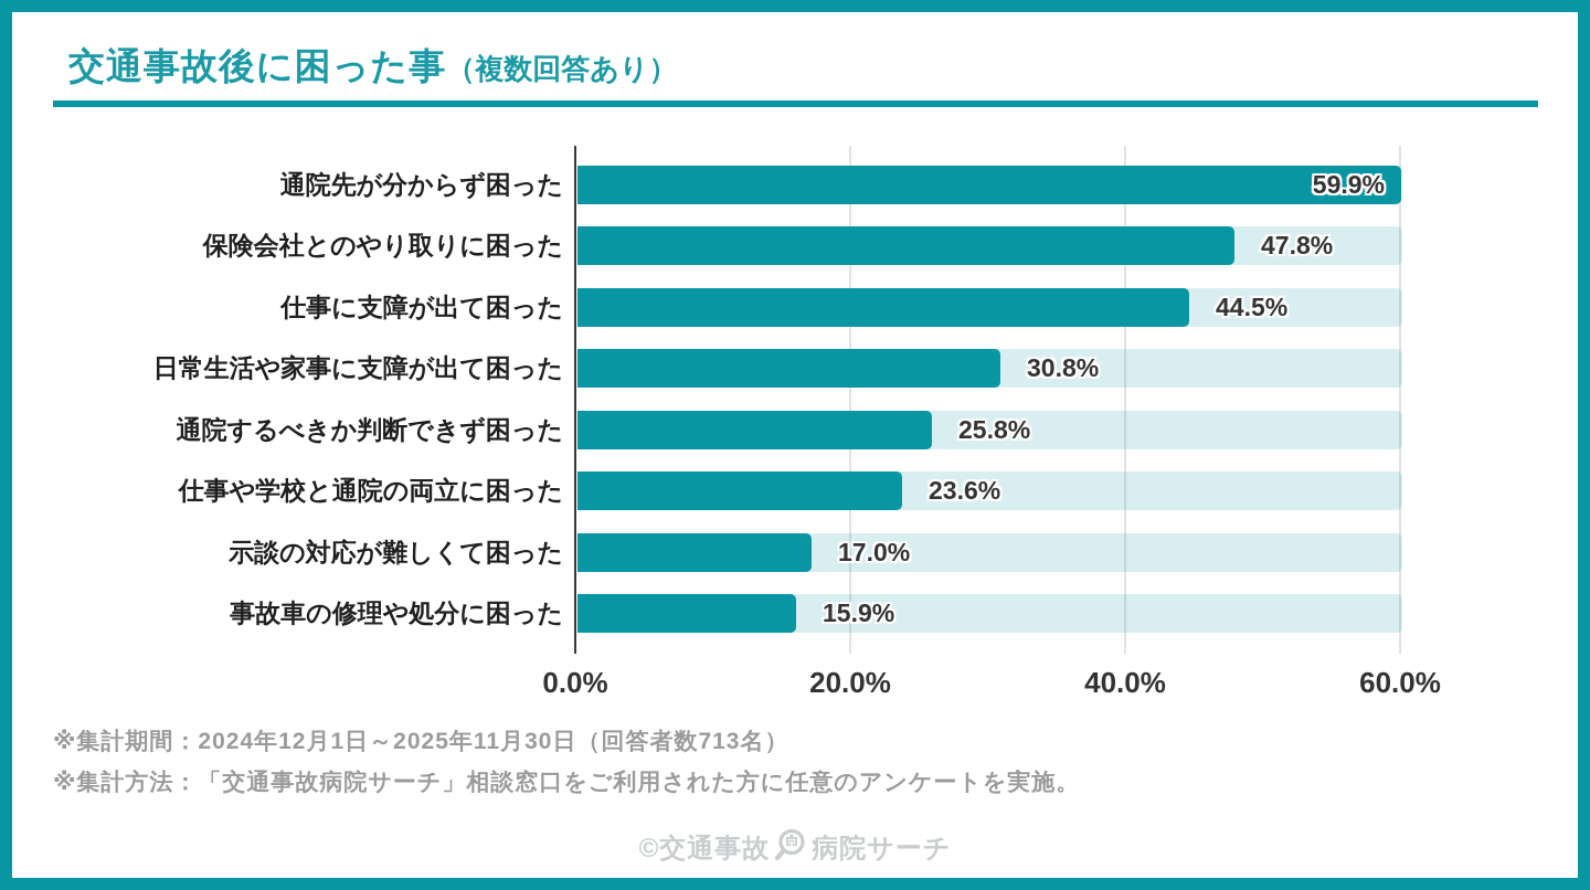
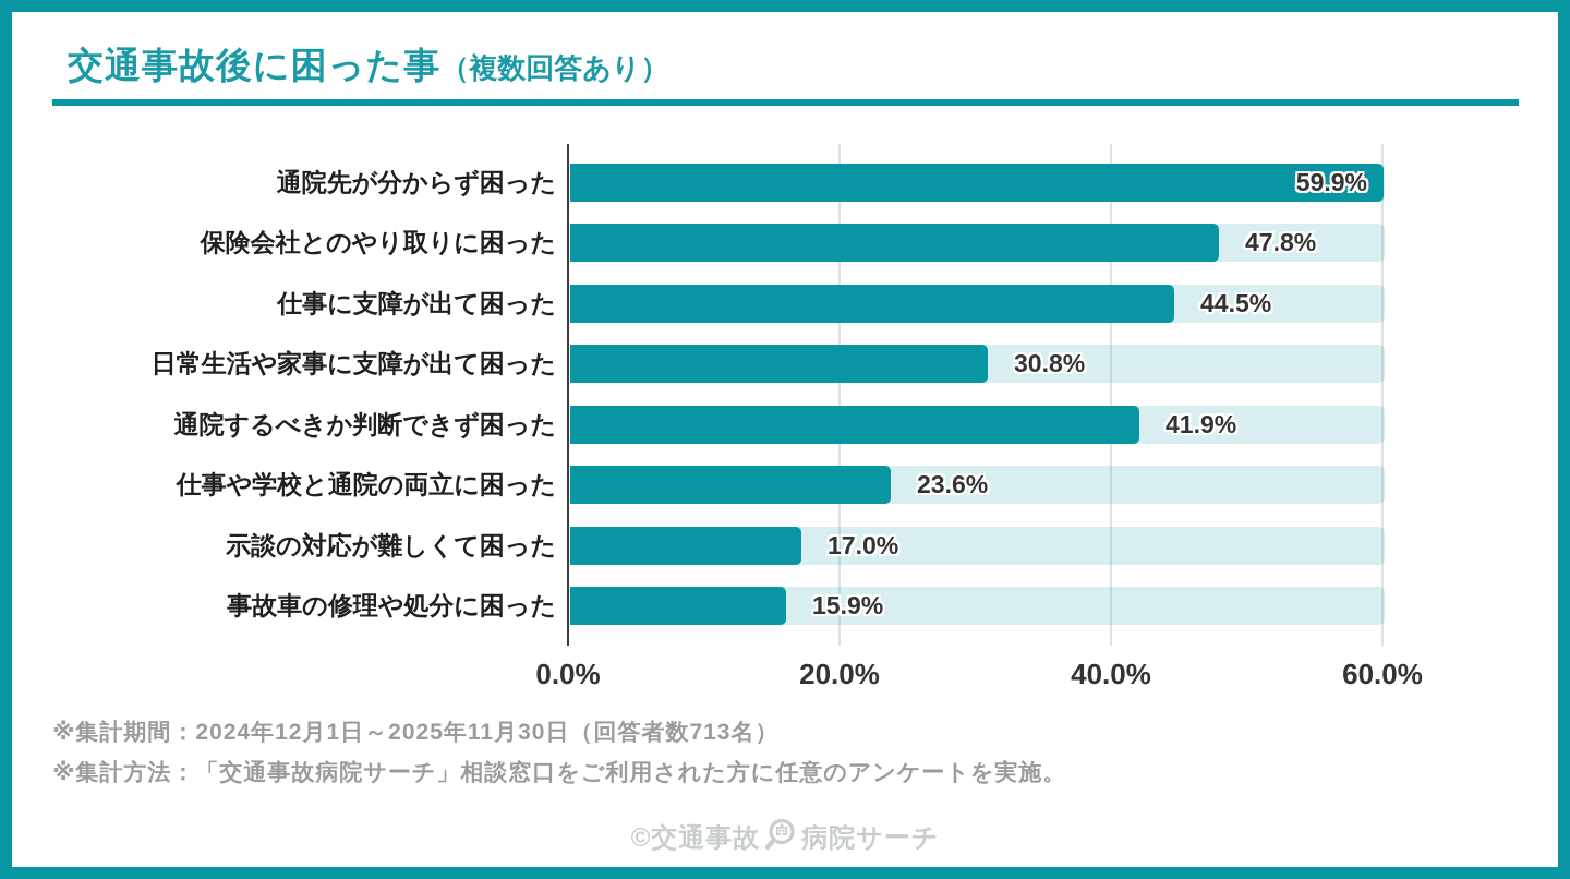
通院するべきか判断できず困った: 25.8% -> 41.9%
